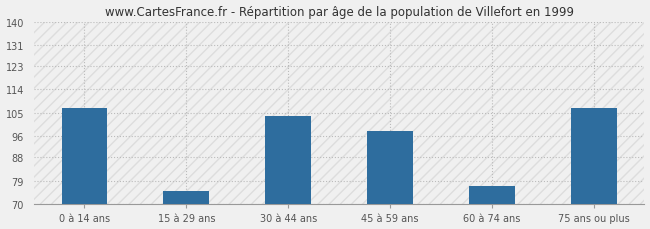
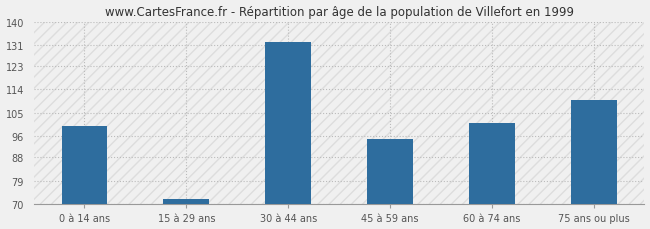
0 à 14 ans: 107 -> 100
15 à 29 ans: 75 -> 72
30 à 44 ans: 104 -> 132
45 à 59 ans: 98 -> 95
60 à 74 ans: 77 -> 101
75 ans ou plus: 107 -> 110
